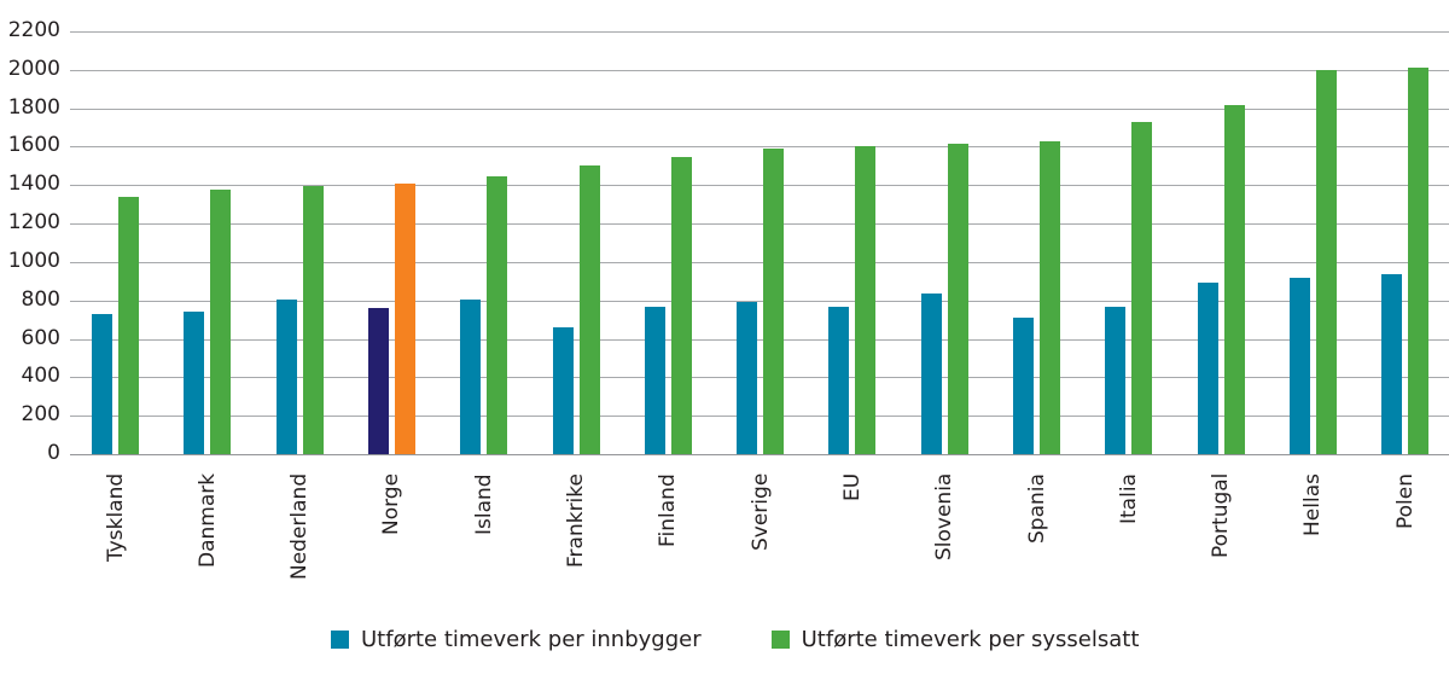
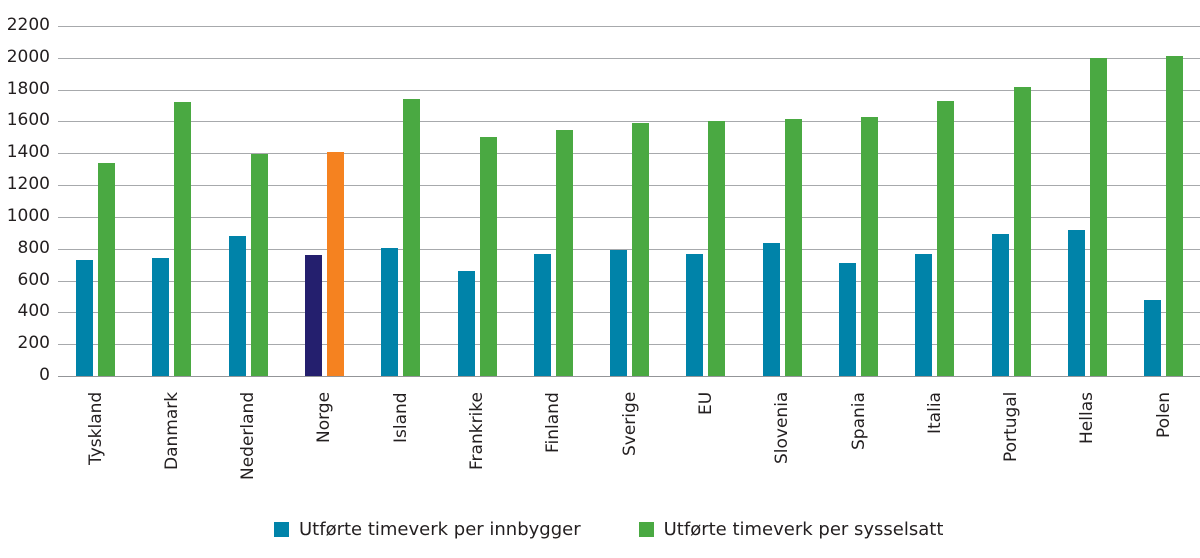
Utførte timeverk per sysselsatt/Danmark: 1380 -> 1720
Utførte timeverk per innbygger/Nederland: 800 -> 880
Utførte timeverk per sysselsatt/Island: 1450 -> 1740
Utførte timeverk per innbygger/Polen: 940 -> 480
